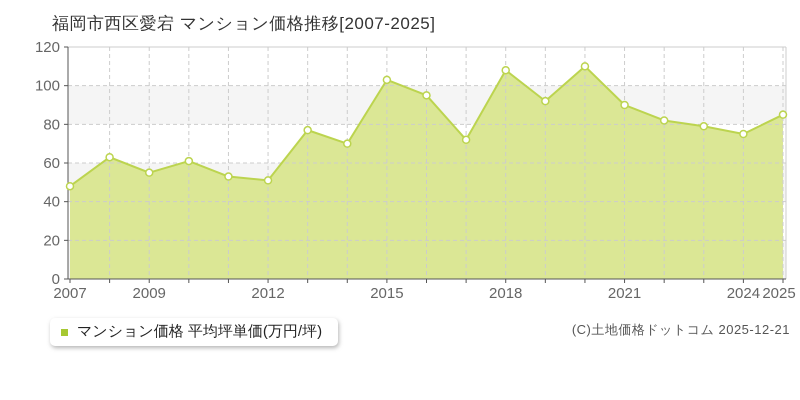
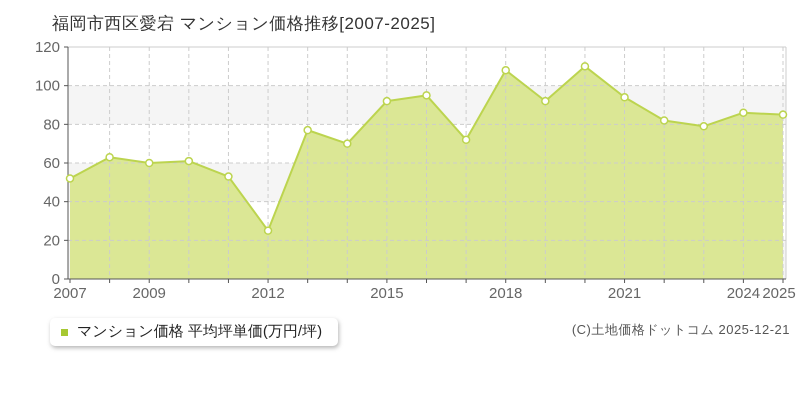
2007: 48 -> 52
2009: 55 -> 60
2012: 51 -> 25
2015: 103 -> 92
2021: 90 -> 94
2024: 75 -> 86
